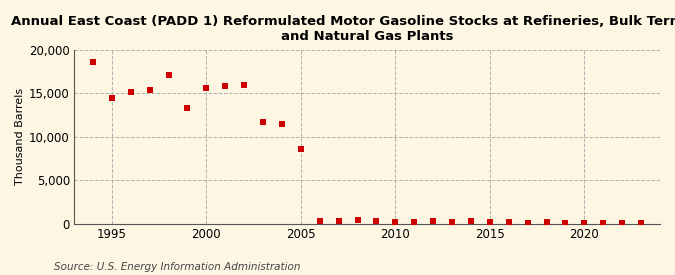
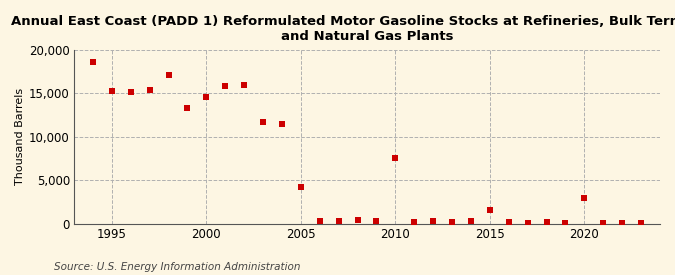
1995: 14,500 -> 15,200
2000: 15,600 -> 14,600
2005: 8,600 -> 4,200
2010: 200 -> 7,600
2015: 200 -> 1,600
2020: 100 -> 3,000
